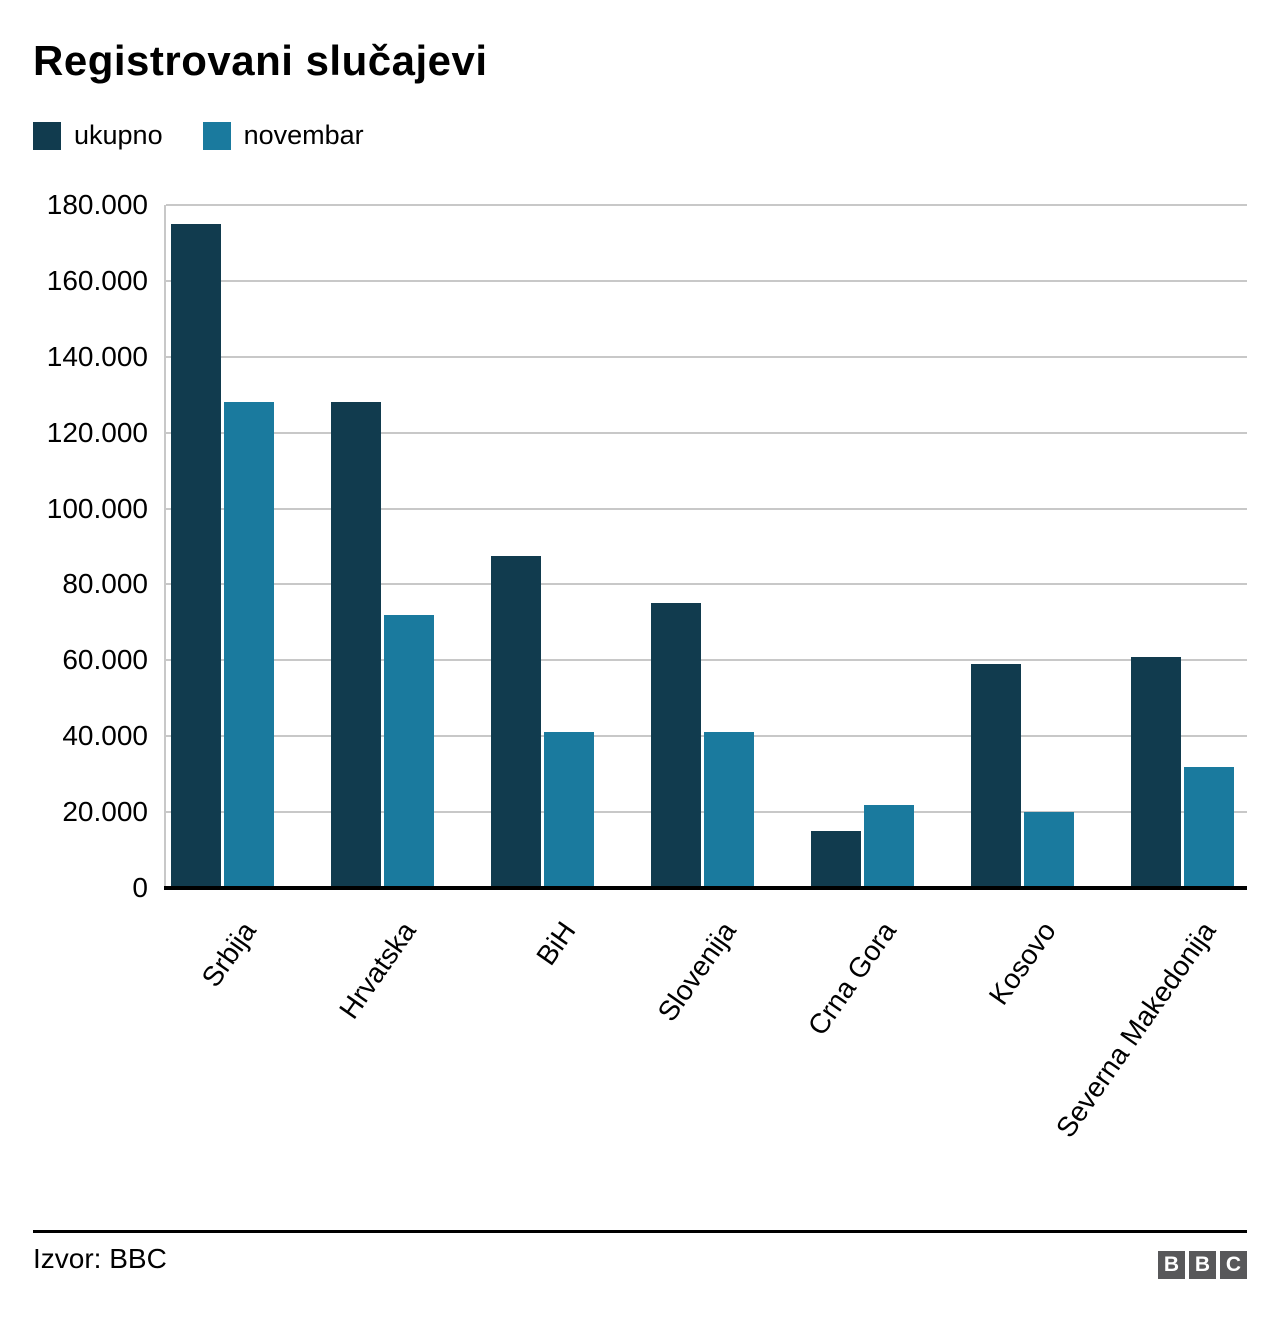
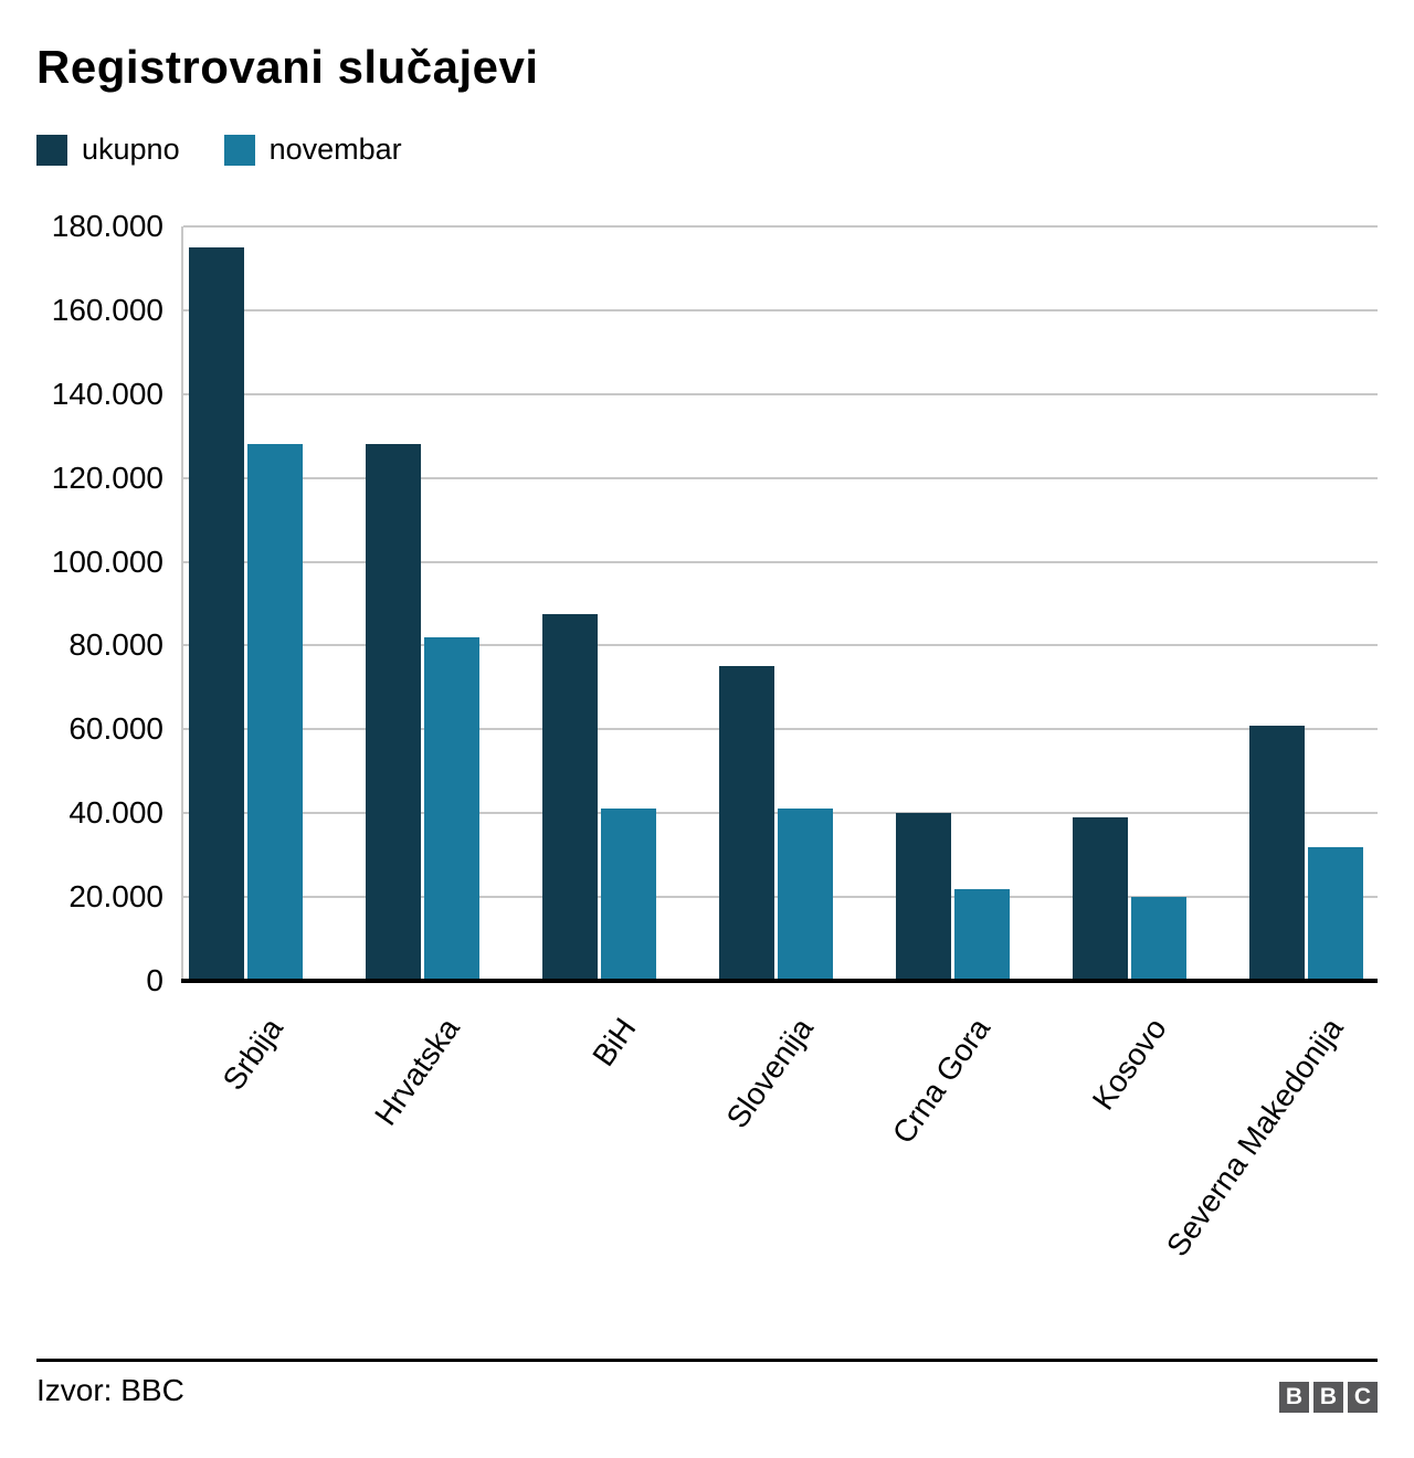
novembar/Hrvatska: 72000 -> 82000
ukupno/Crna Gora: 15000 -> 40000
ukupno/Kosovo: 59000 -> 39000
